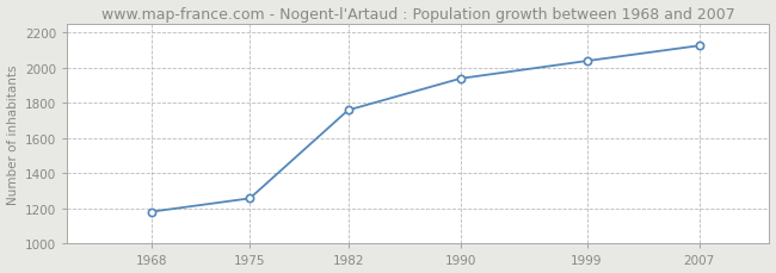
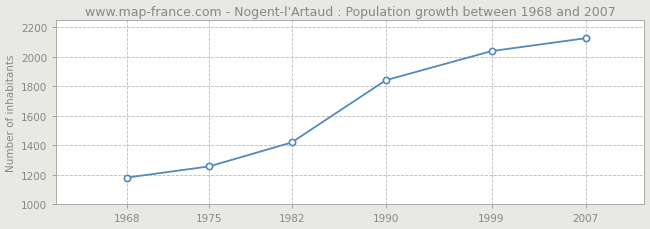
1982: 1760 -> 1420
1990: 1940 -> 1840
